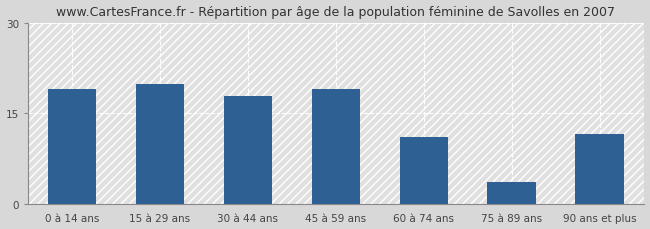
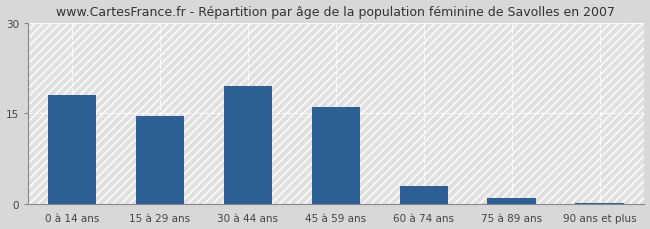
0 à 14 ans: 19.0 -> 18.0
15 à 29 ans: 19.8 -> 14.5
30 à 44 ans: 17.8 -> 19.5
45 à 59 ans: 19.0 -> 16.0
60 à 74 ans: 11.0 -> 3.0
75 à 89 ans: 3.6 -> 1.0
90 ans et plus: 11.6 -> 0.2
